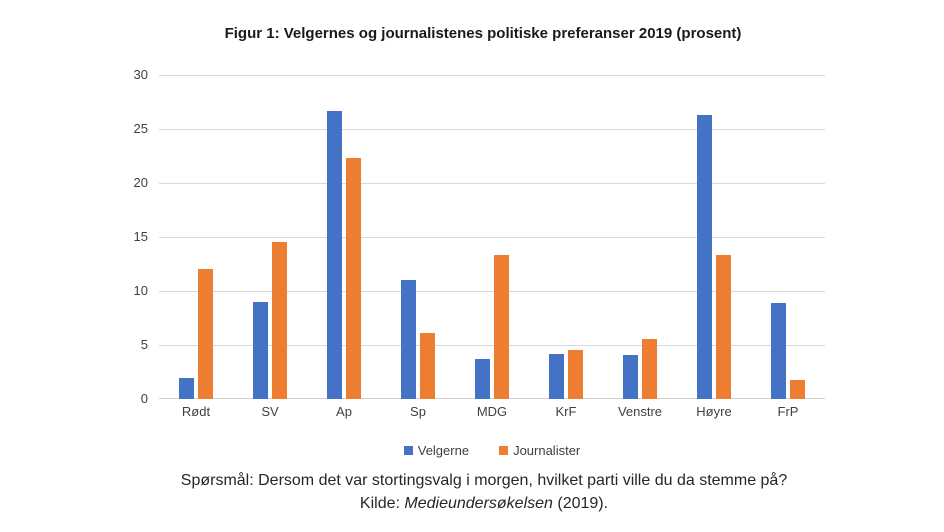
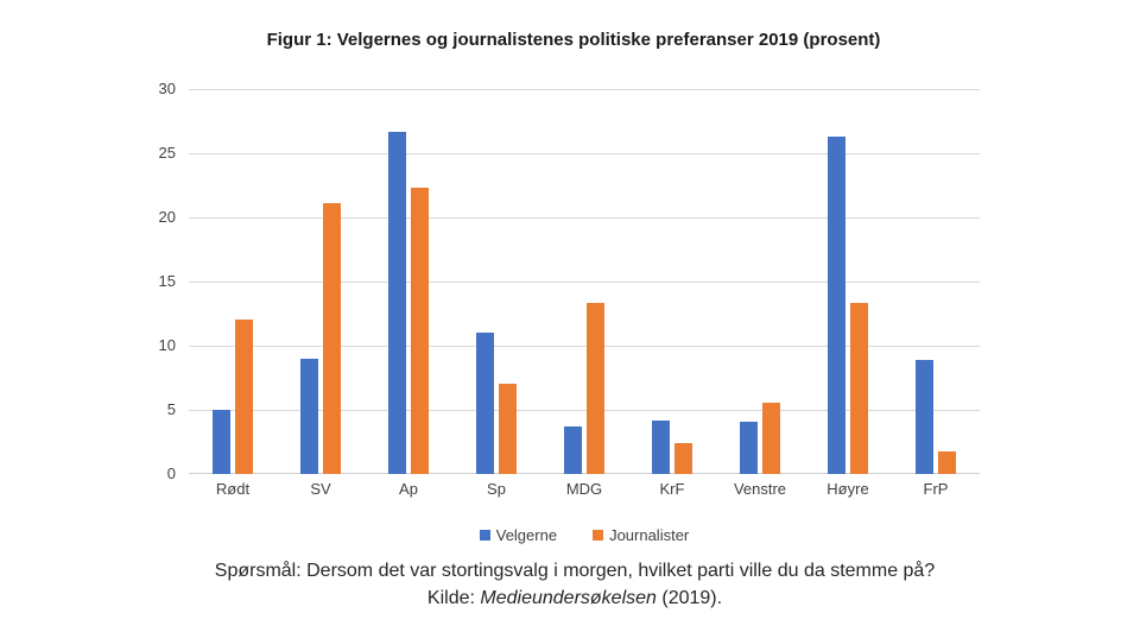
Velgerne/Rødt: 1.9 -> 5.0
Journalister/SV: 14.5 -> 21.1
Journalister/Sp: 6.1 -> 7.0
Journalister/KrF: 4.5 -> 2.4
